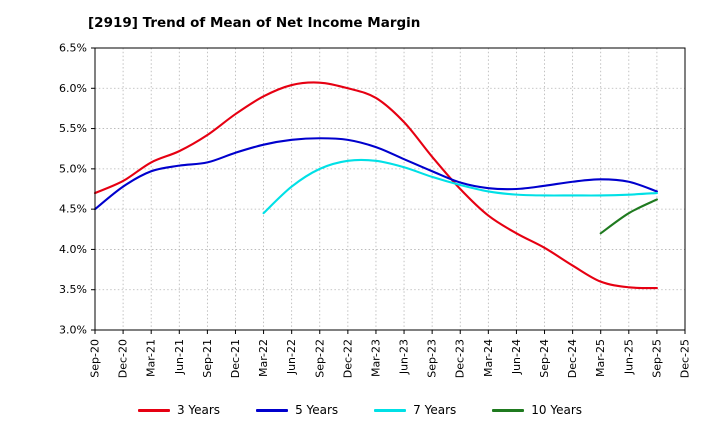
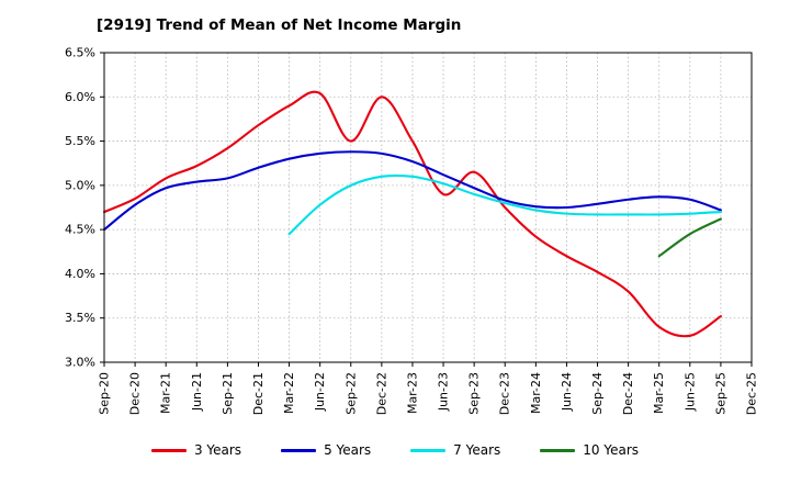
3 Years/Sep-22: 6.1% -> 5.5%
3 Years/Mar-23: 5.9% -> 5.5%
3 Years/Jun-23: 5.6% -> 4.9%
3 Years/Mar-25: 3.6% -> 3.4%
3 Years/Jun-25: 3.5% -> 3.3%
